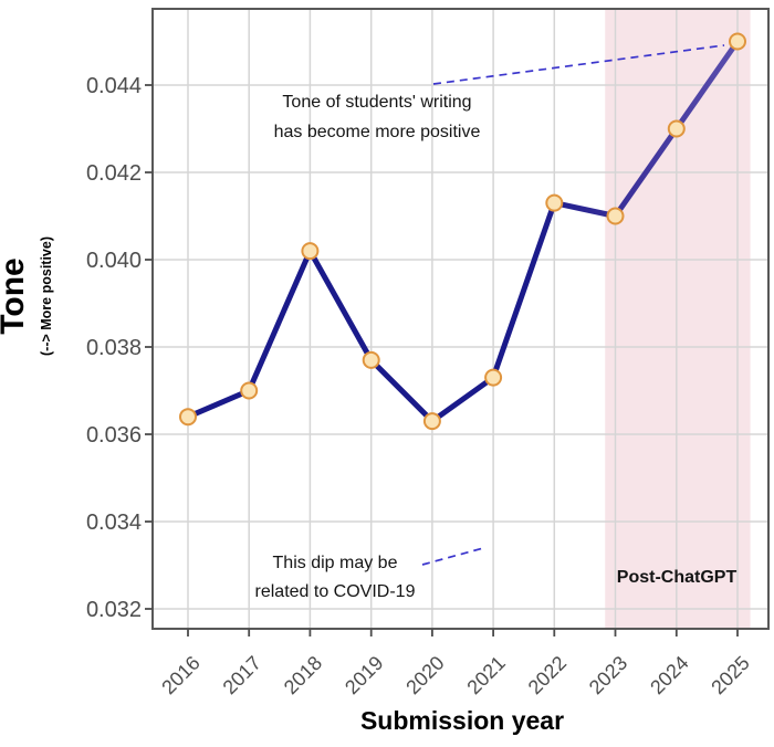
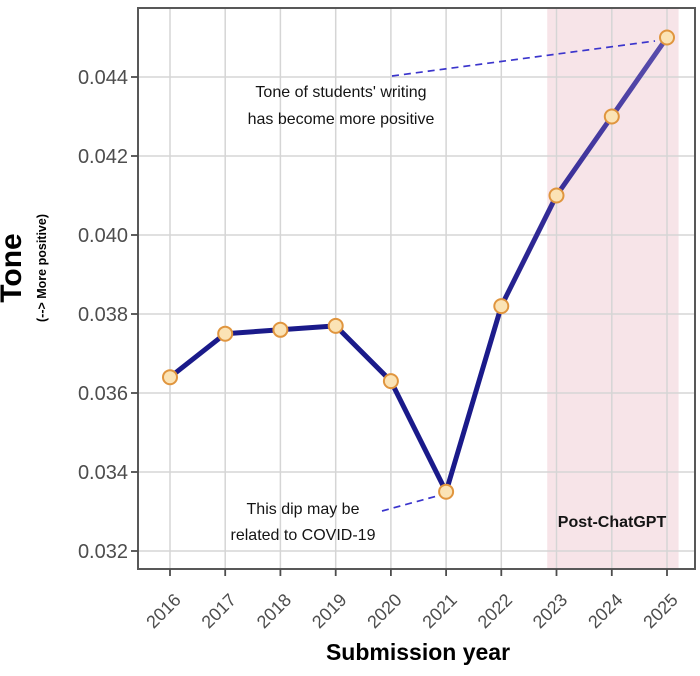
2017: 0.0370 -> 0.0375
2018: 0.0402 -> 0.0376
2021: 0.0373 -> 0.0335
2022: 0.0413 -> 0.0382
